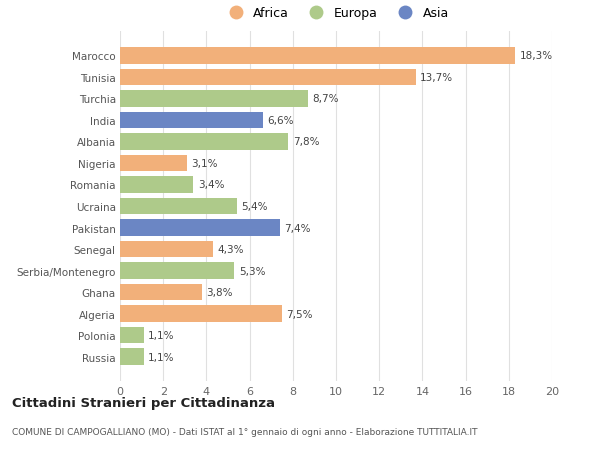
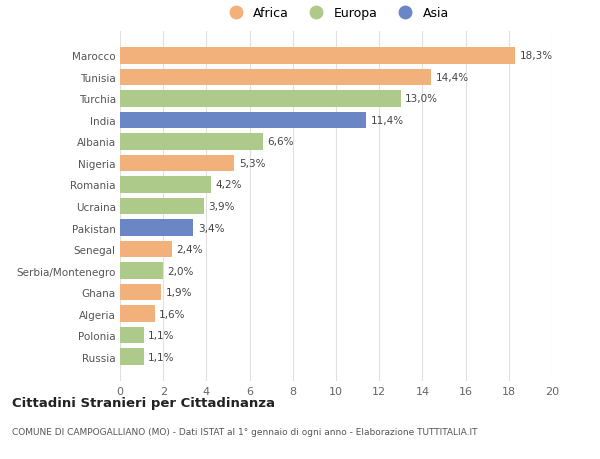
Tunisia: 13,7% -> 14,4%
Turchia: 8,7% -> 13,0%
India: 6,6% -> 11,4%
Albania: 7,8% -> 6,6%
Nigeria: 3,1% -> 5,3%
Romania: 3,4% -> 4,2%
Ucraina: 5,4% -> 3,9%
Pakistan: 7,4% -> 3,4%
Senegal: 4,3% -> 2,4%
Serbia/Montenegro: 5,3% -> 2,0%
Ghana: 3,8% -> 1,9%
Algeria: 7,5% -> 1,6%
